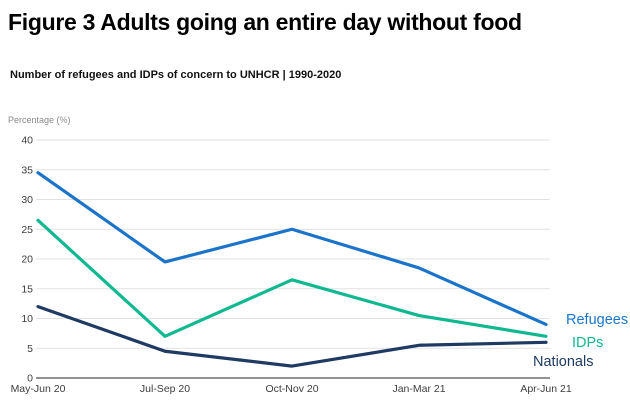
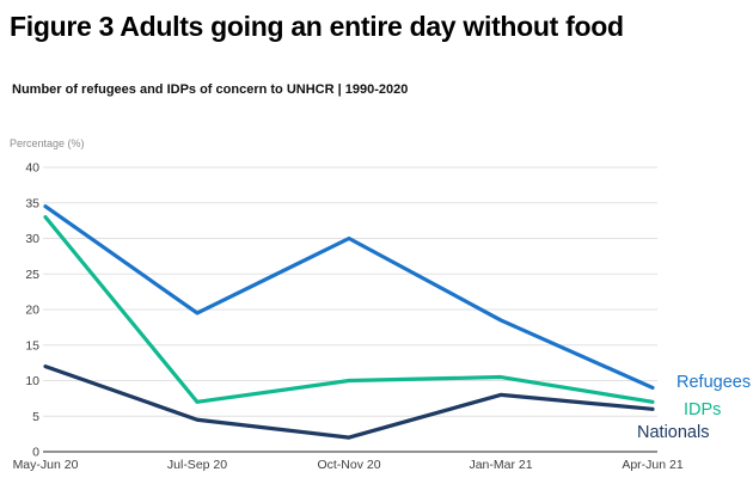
IDPs/May-Jun 20: 26 -> 33
Refugees/Oct-Nov 20: 25 -> 30
IDPs/Oct-Nov 20: 16 -> 10
Nationals/Jan-Mar 21: 6 -> 8
